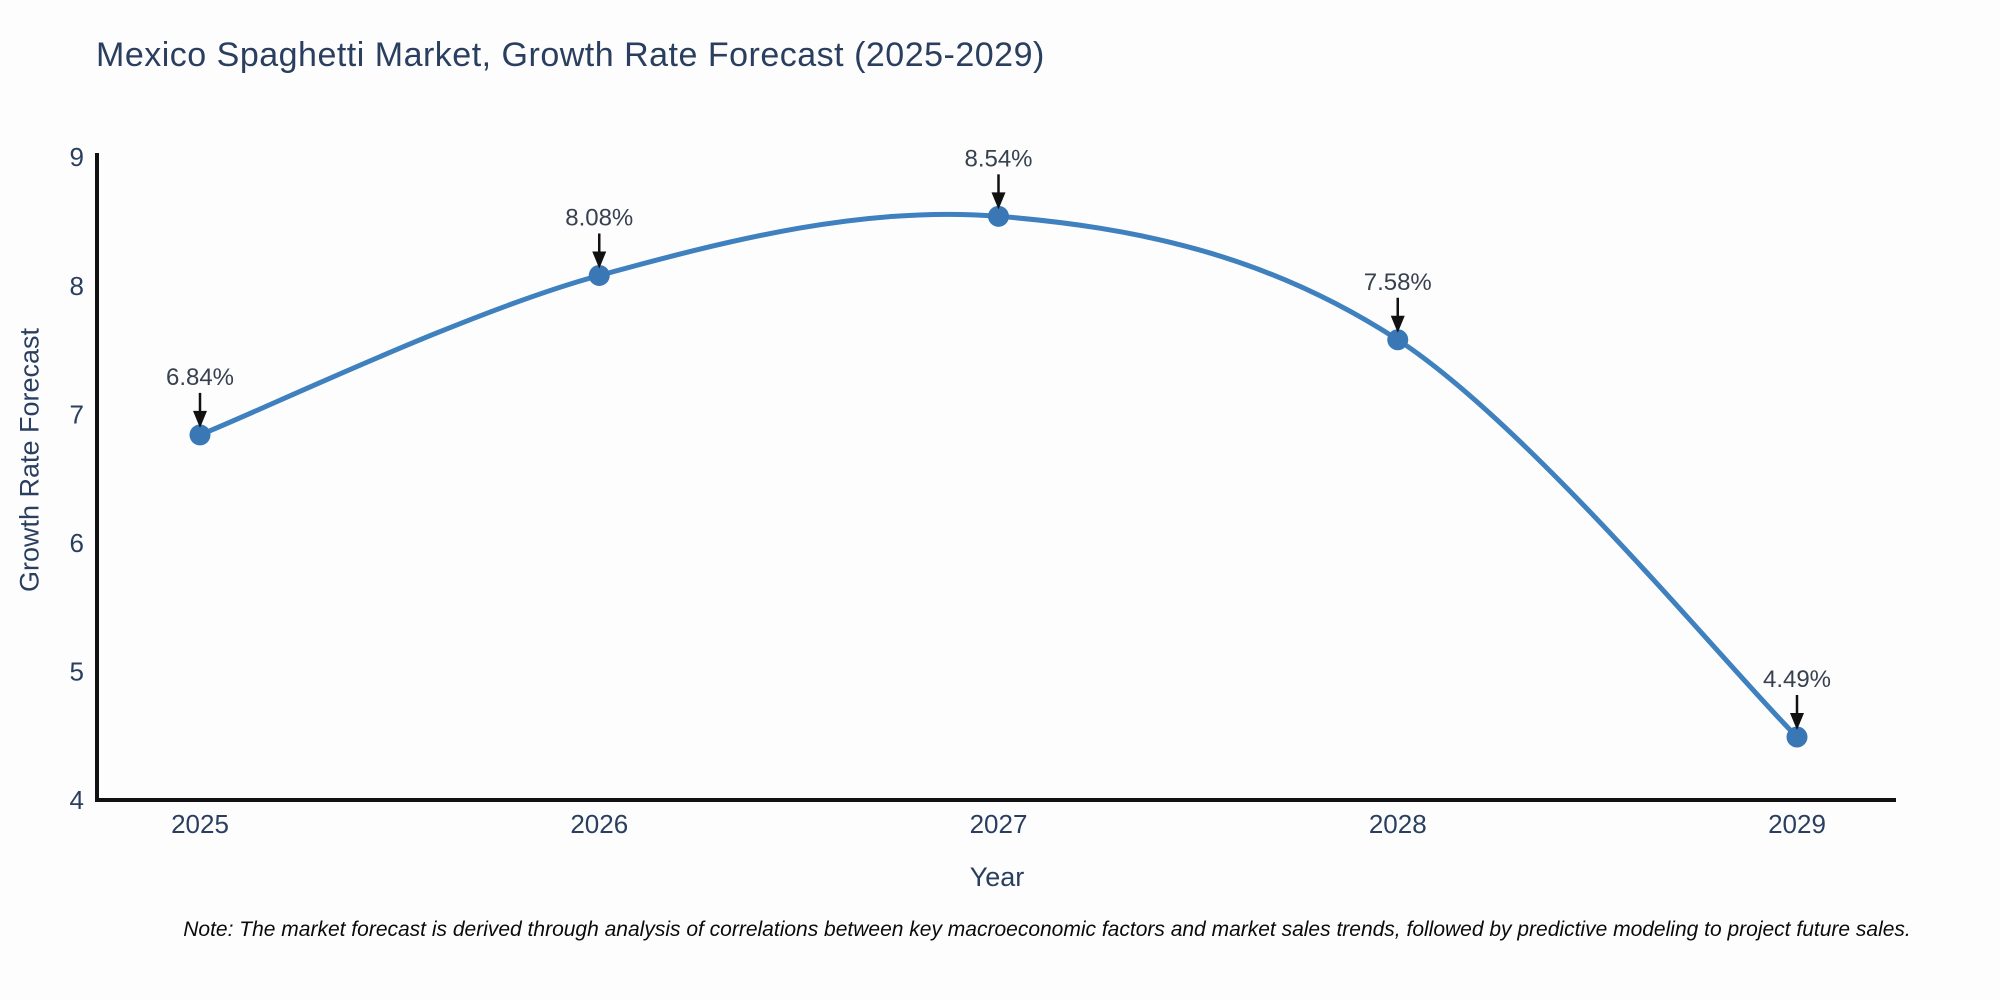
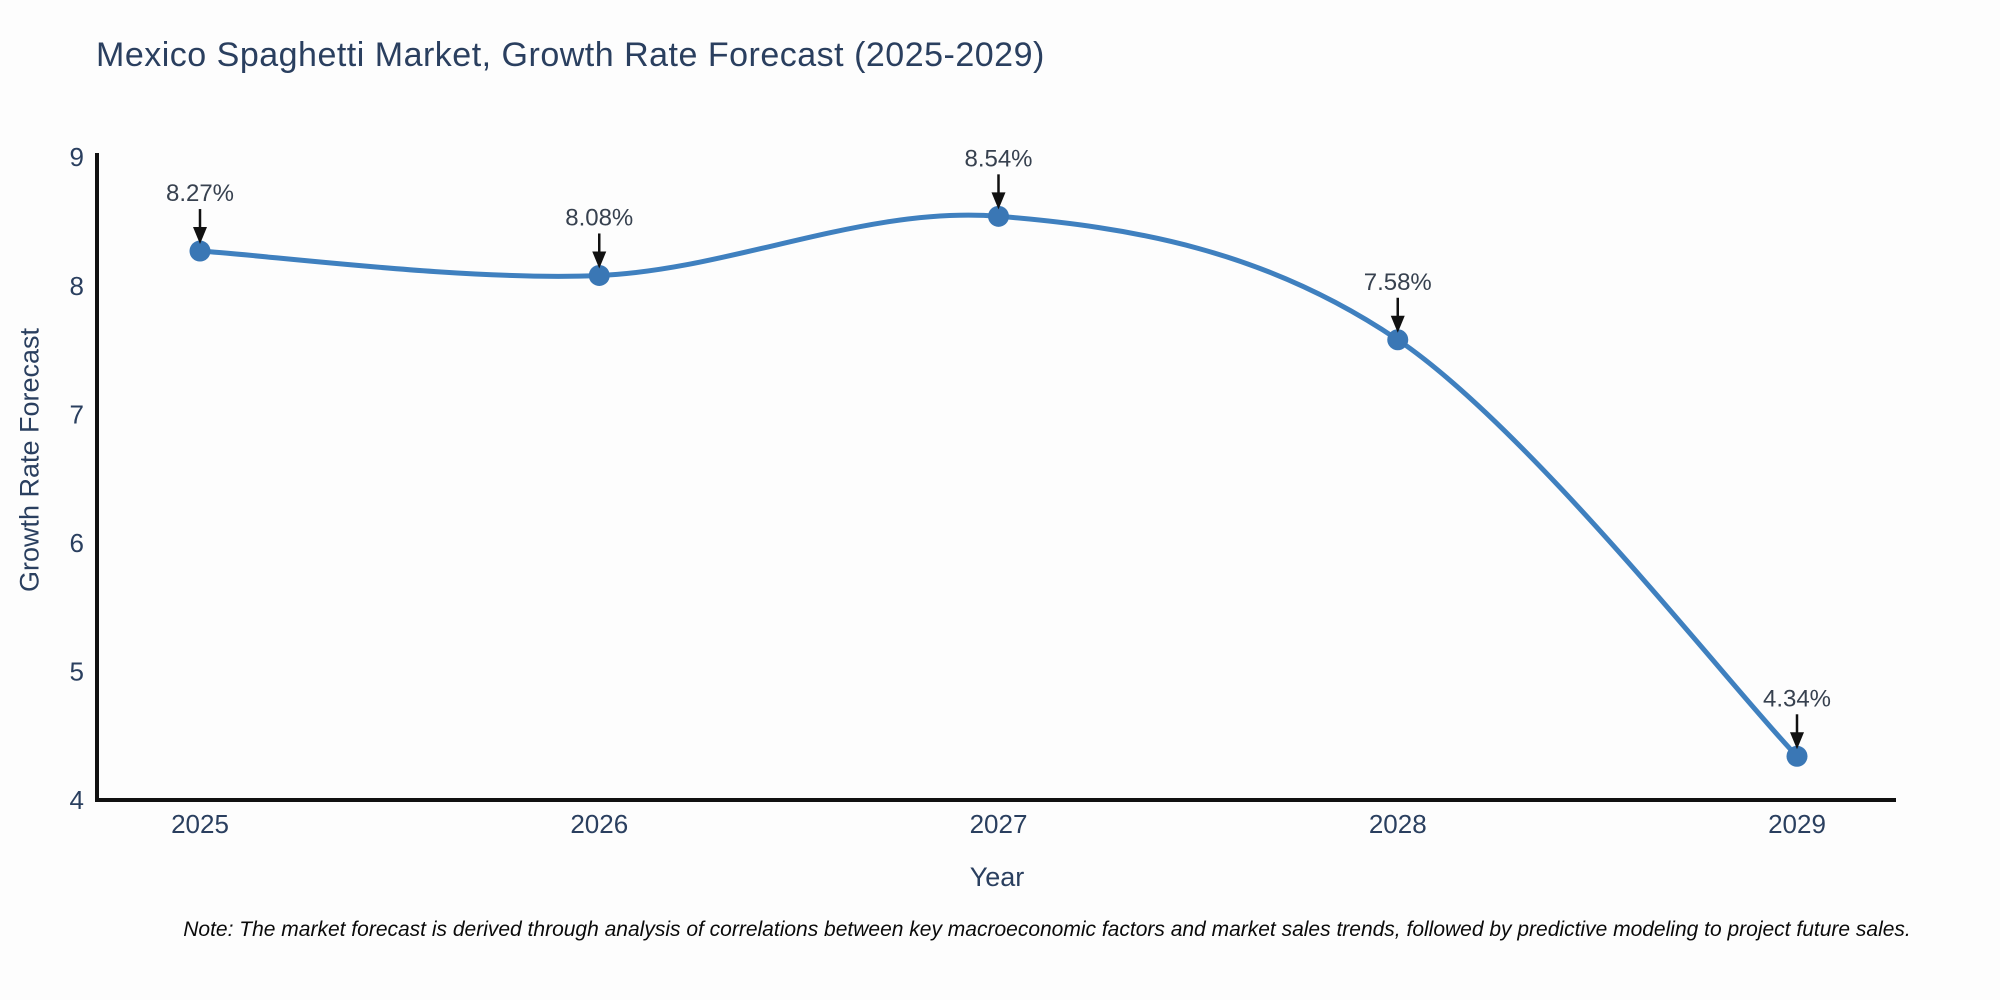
2025: 6.84% -> 8.27%
2029: 4.49% -> 4.34%
